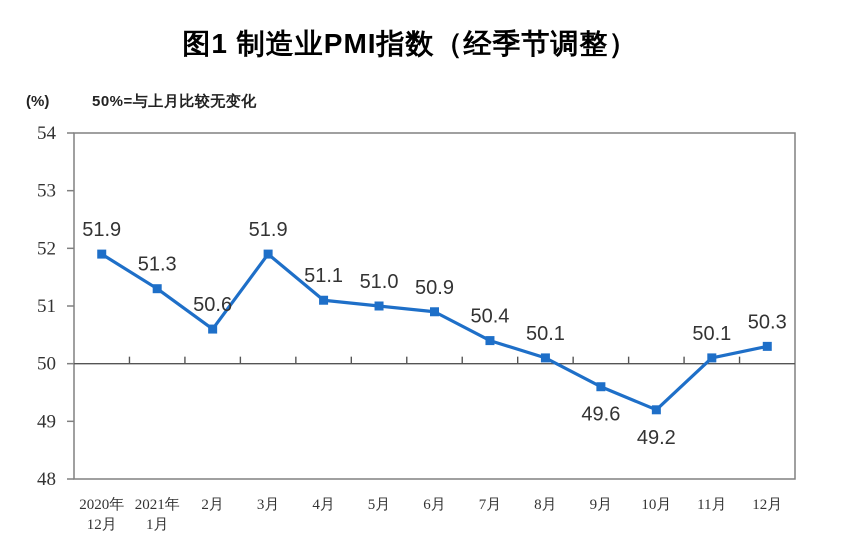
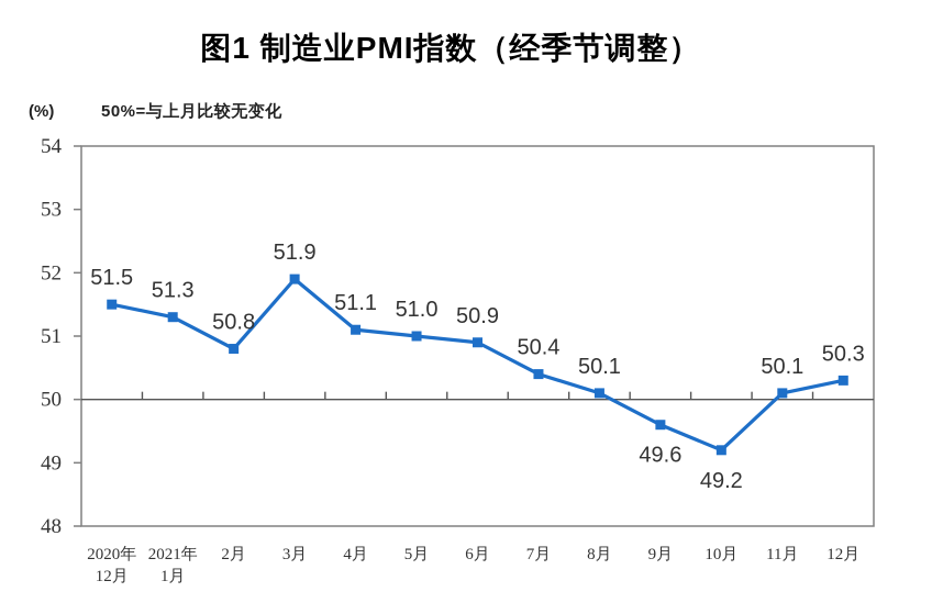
2020年12月: 51.9 -> 51.5
2月: 50.6 -> 50.8
